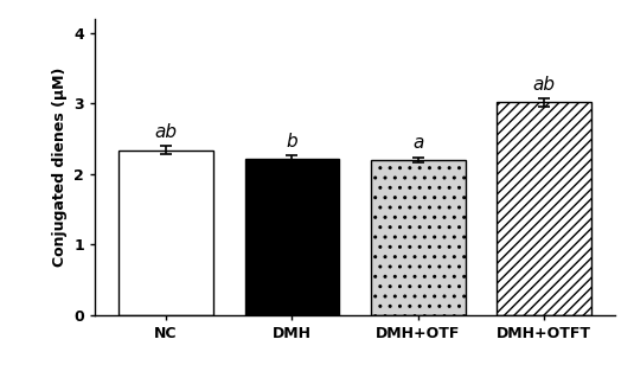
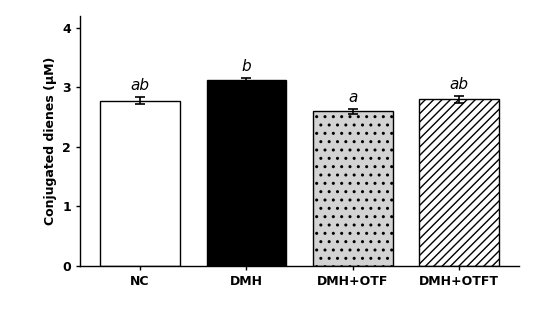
NC: 2.34 -> 2.78
DMH: 2.22 -> 3.12
DMH+OTF: 2.20 -> 2.60
DMH+OTFT: 3.02 -> 2.80
